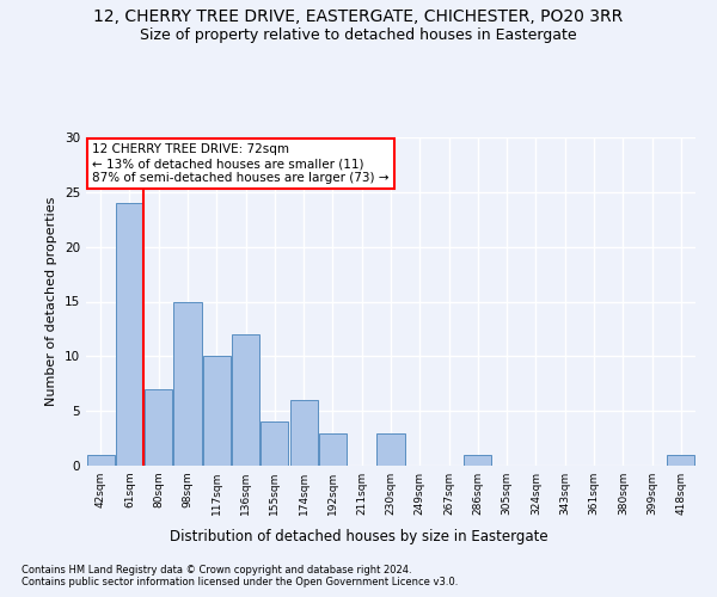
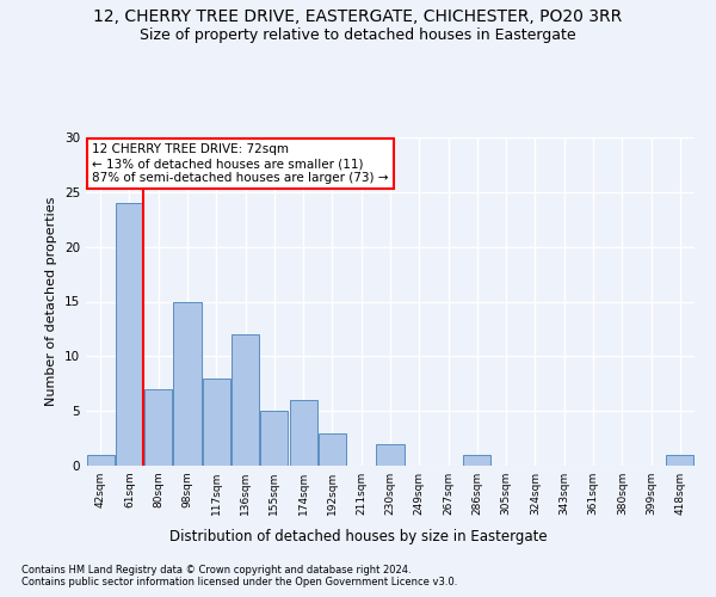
117sqm: 10 -> 8
155sqm: 4 -> 5
230sqm: 3 -> 2
